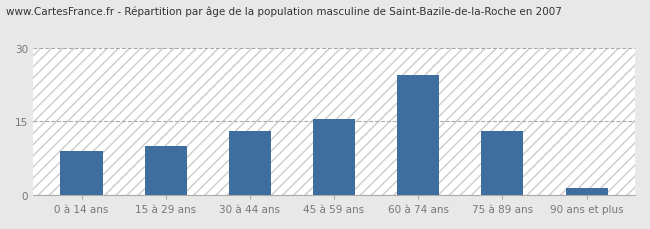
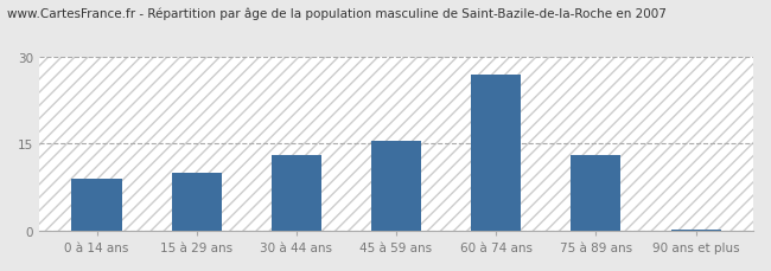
60 à 74 ans: 24.5 -> 27.0
90 ans et plus: 1.5 -> 0.2
